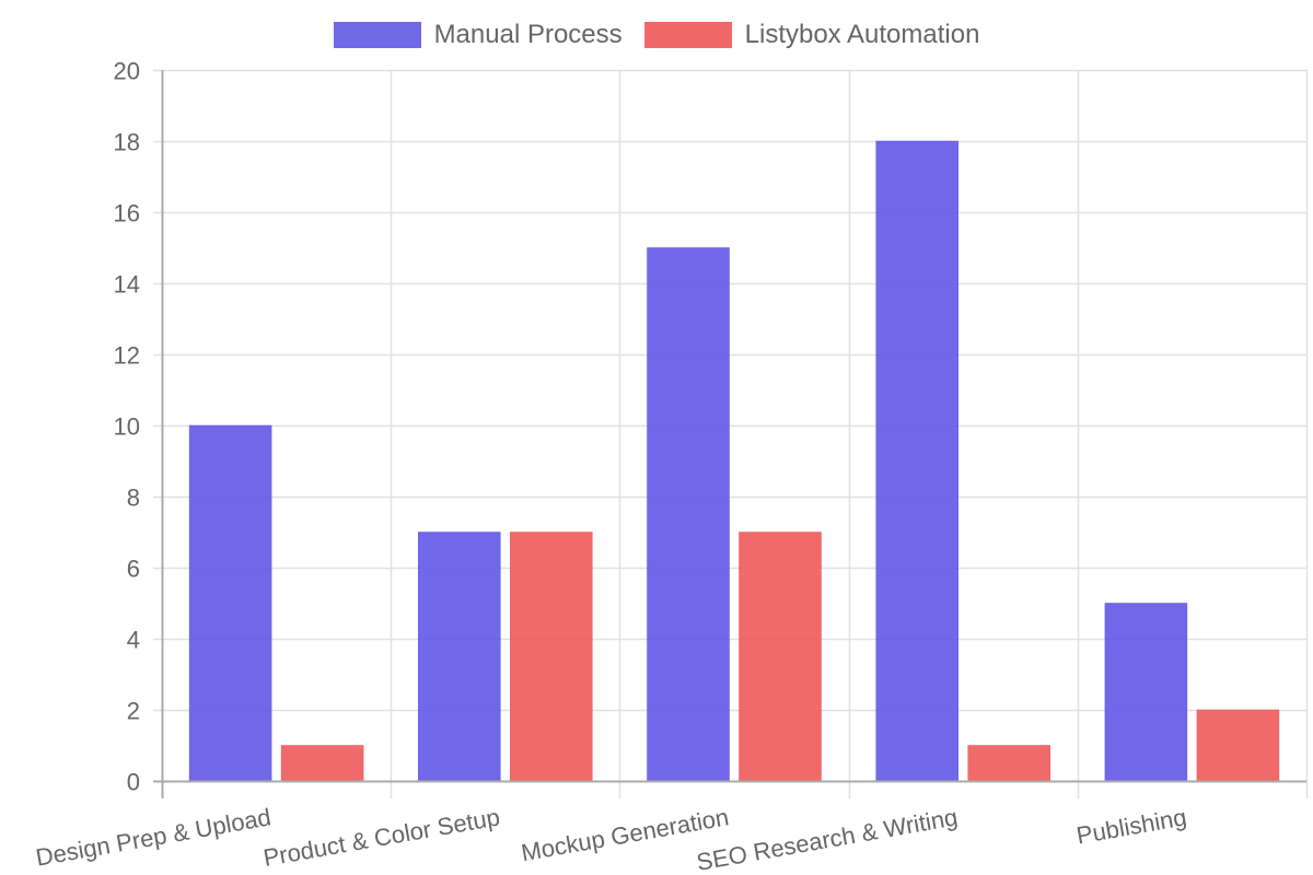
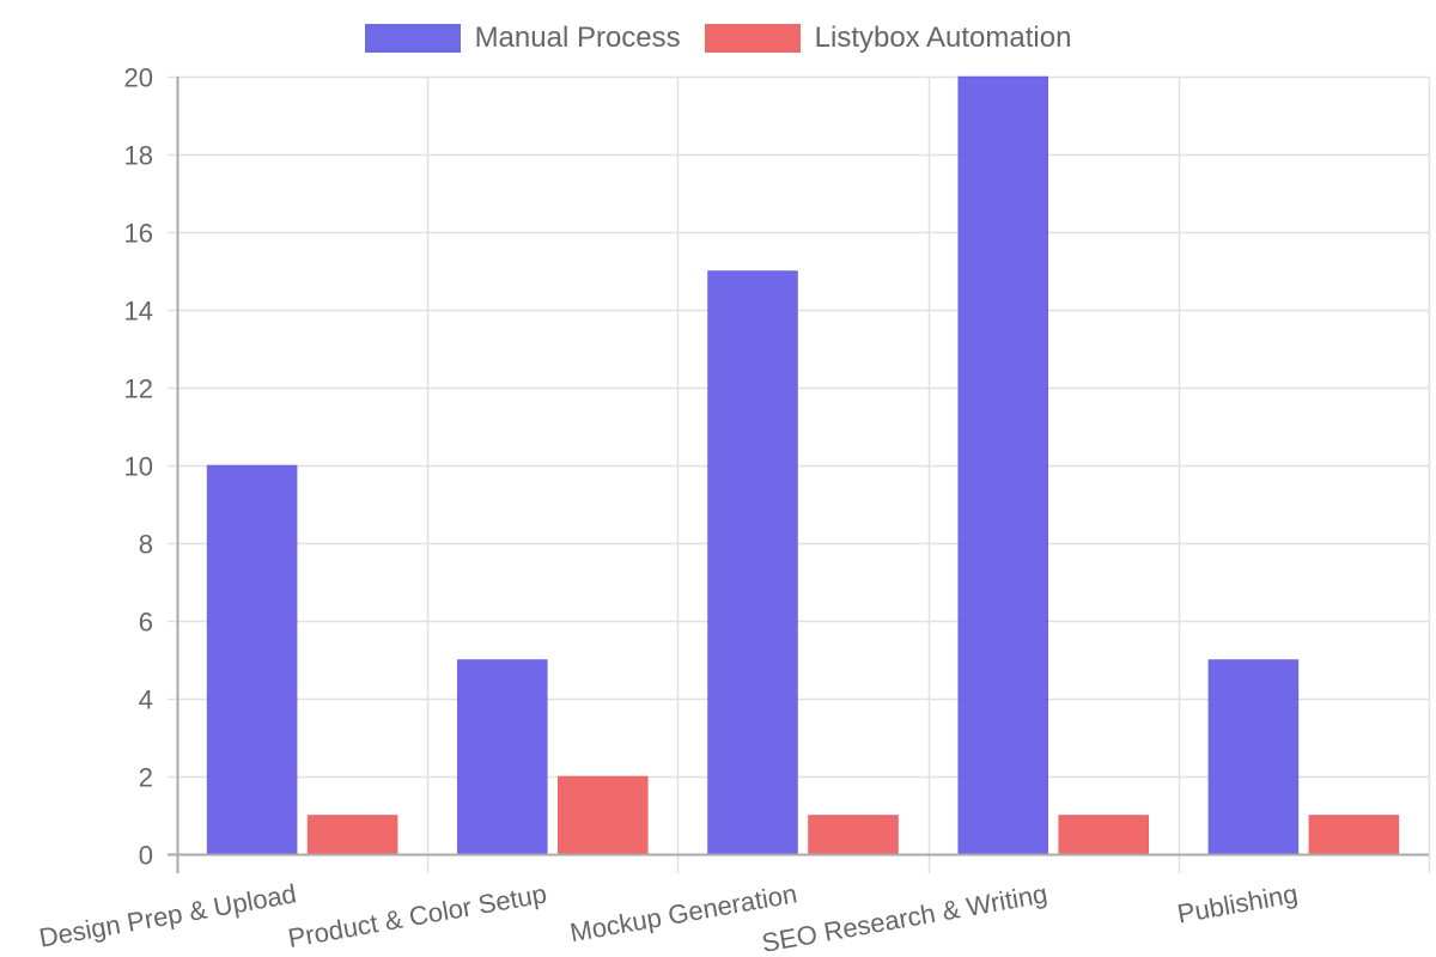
Manual Process/Product & Color Setup: 7 -> 5
Listybox Automation/Product & Color Setup: 7 -> 2
Listybox Automation/Mockup Generation: 7 -> 1
Manual Process/SEO Research & Writing: 18 -> 20
Listybox Automation/Publishing: 2 -> 1
